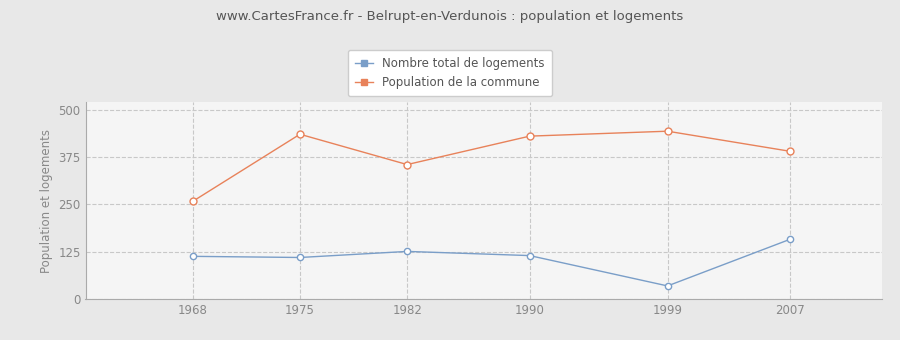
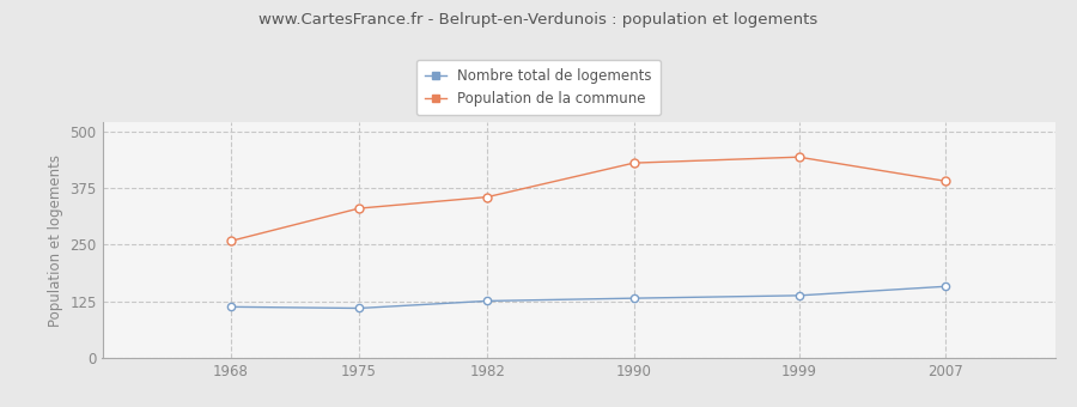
Population de la commune/1975: 435 -> 330
Nombre total de logements/1990: 115 -> 132
Nombre total de logements/1999: 35 -> 138
